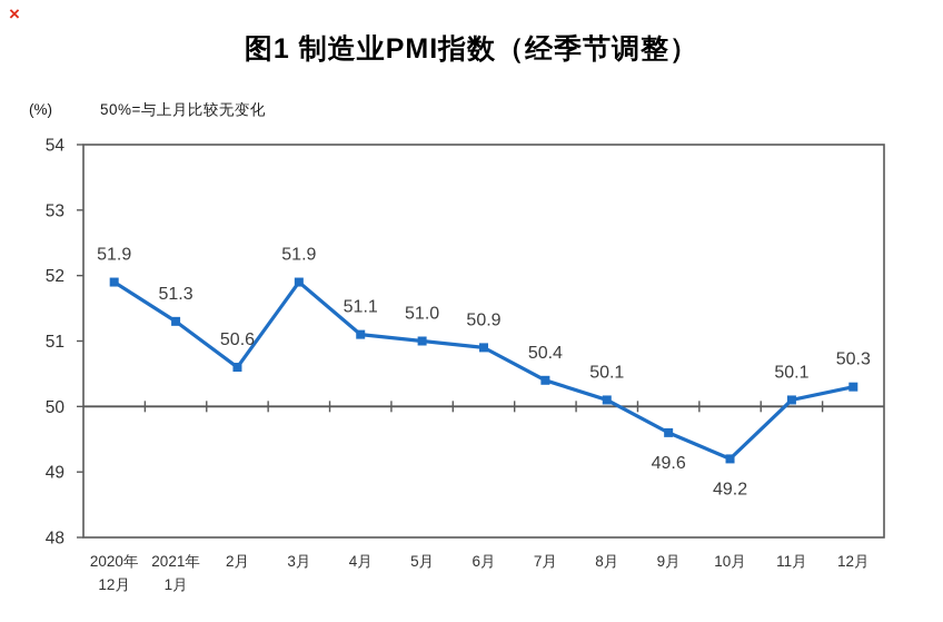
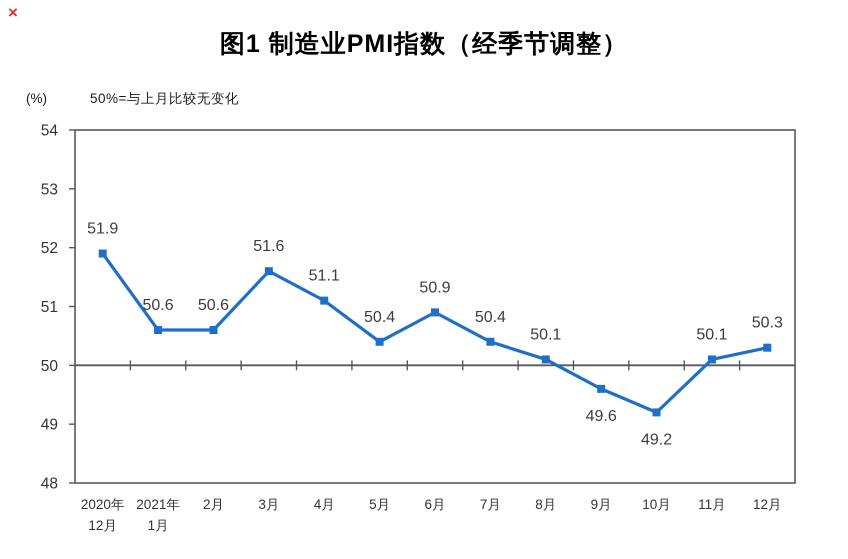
2021年 1月: 51.3 -> 50.6
3月: 51.9 -> 51.6
5月: 51.0 -> 50.4
